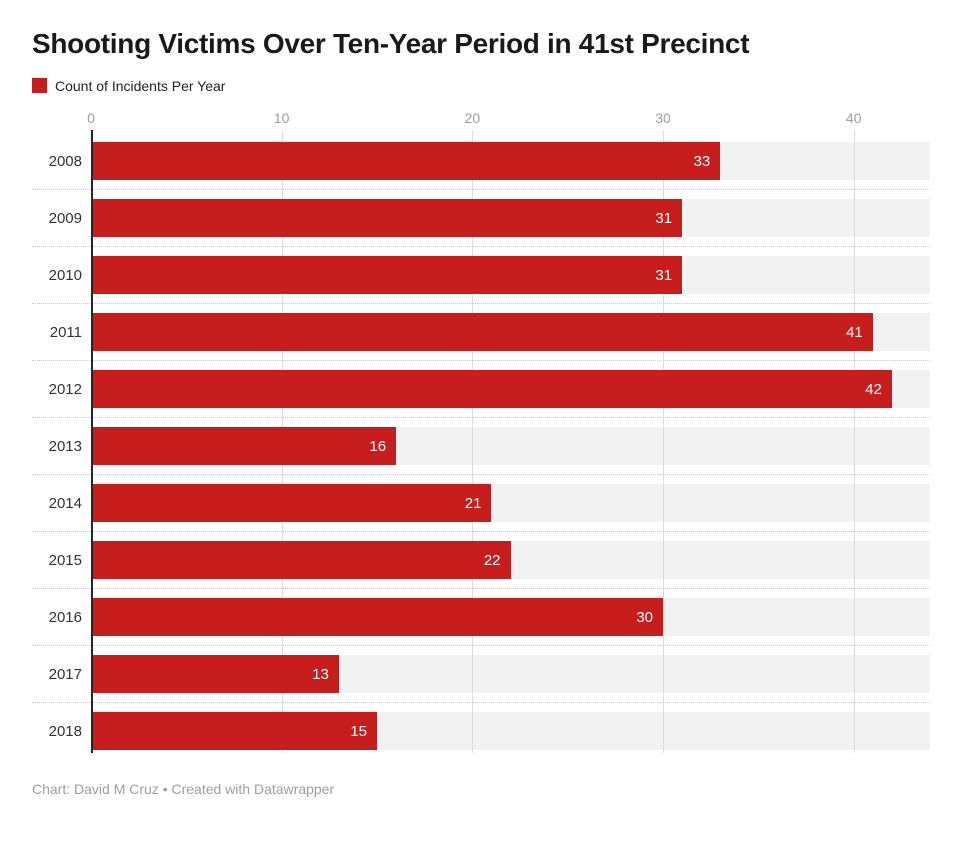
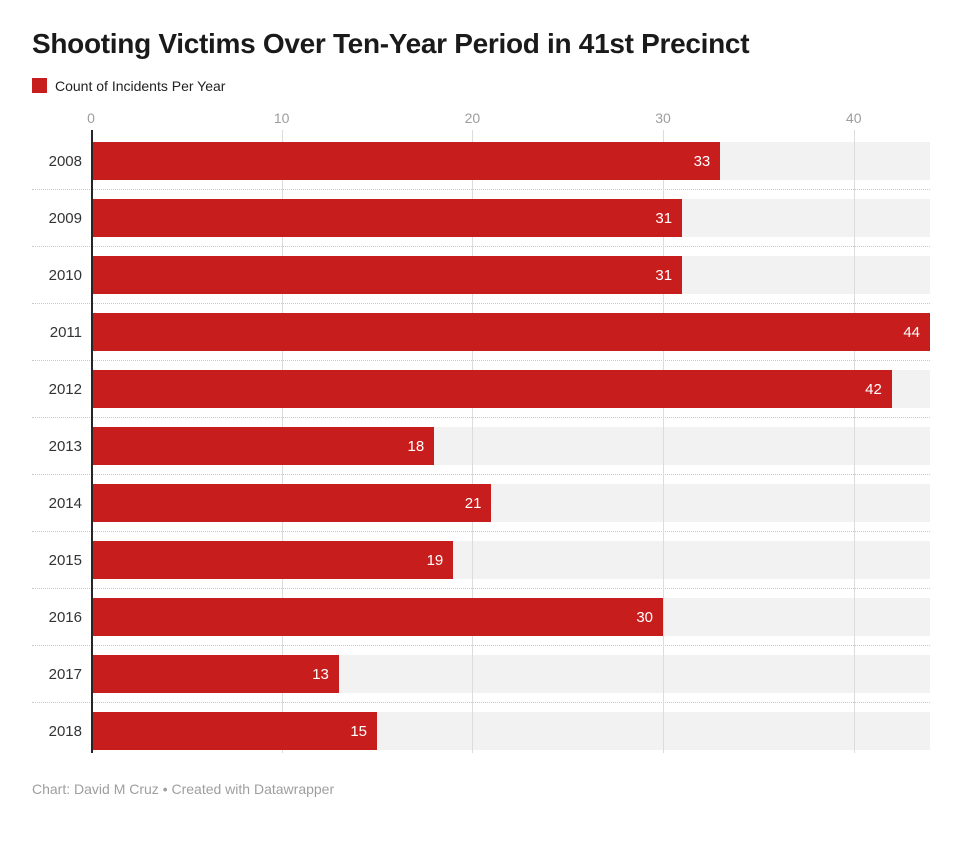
2011: 41 -> 44
2013: 16 -> 18
2015: 22 -> 19
